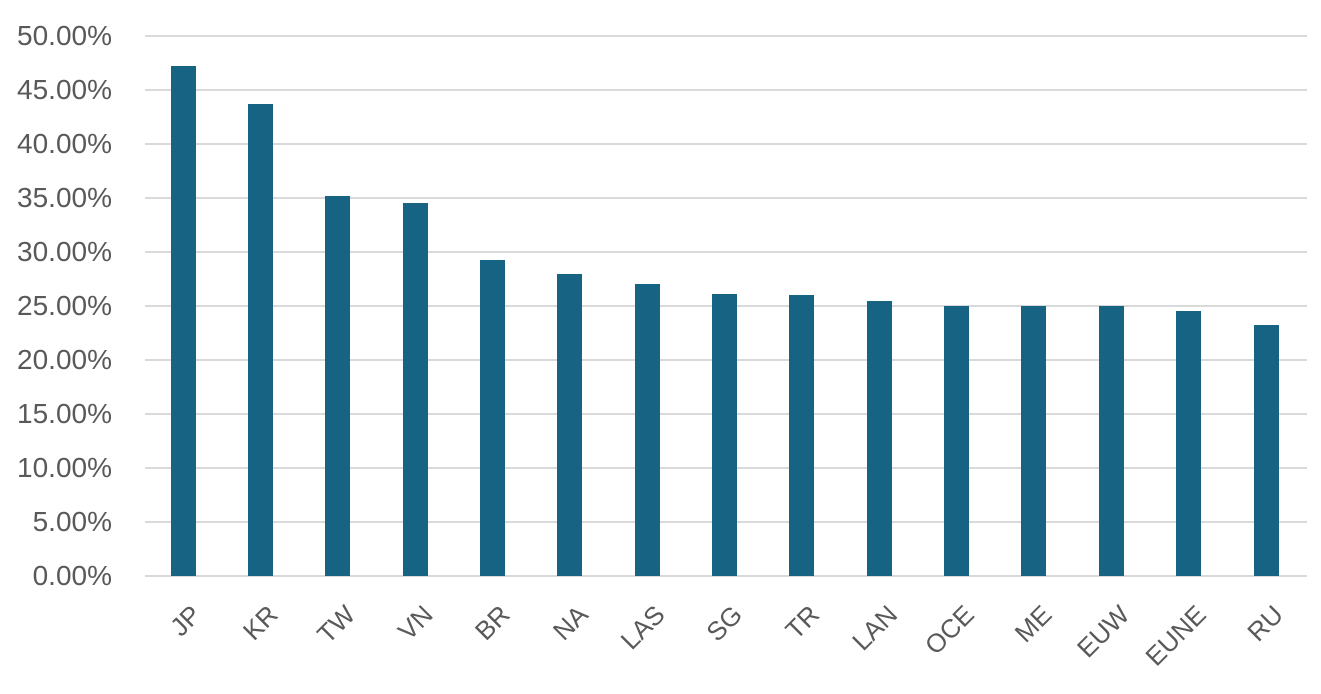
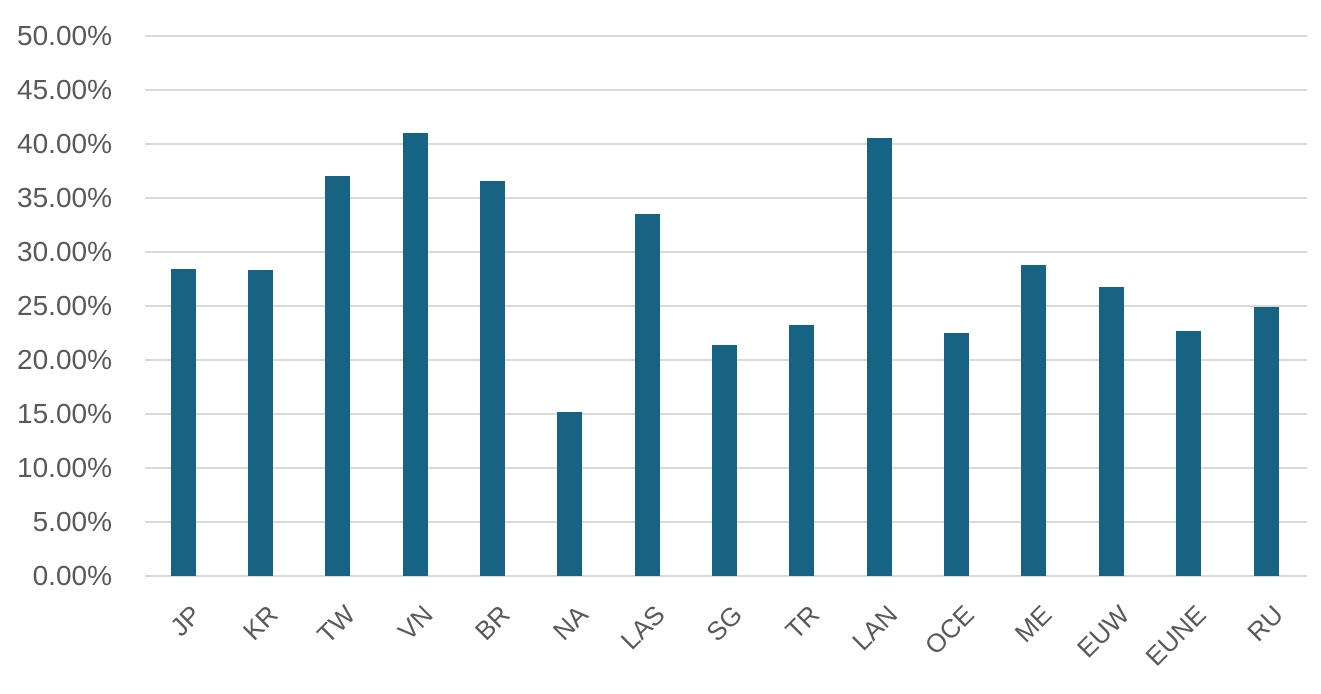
JP: 47.2% -> 28.4%
KR: 43.7% -> 28.3%
TW: 35.2% -> 37.0%
VN: 34.5% -> 41.0%
BR: 29.3% -> 36.6%
NA: 28.0% -> 15.2%
LAS: 27.0% -> 33.5%
SG: 26.1% -> 21.4%
TR: 26.0% -> 23.2%
LAN: 25.5% -> 40.6%
OCE: 25.0% -> 22.5%
ME: 25.0% -> 28.8%
EUW: 25.0% -> 26.8%
EUNE: 24.5% -> 22.7%
RU: 23.2% -> 24.9%
